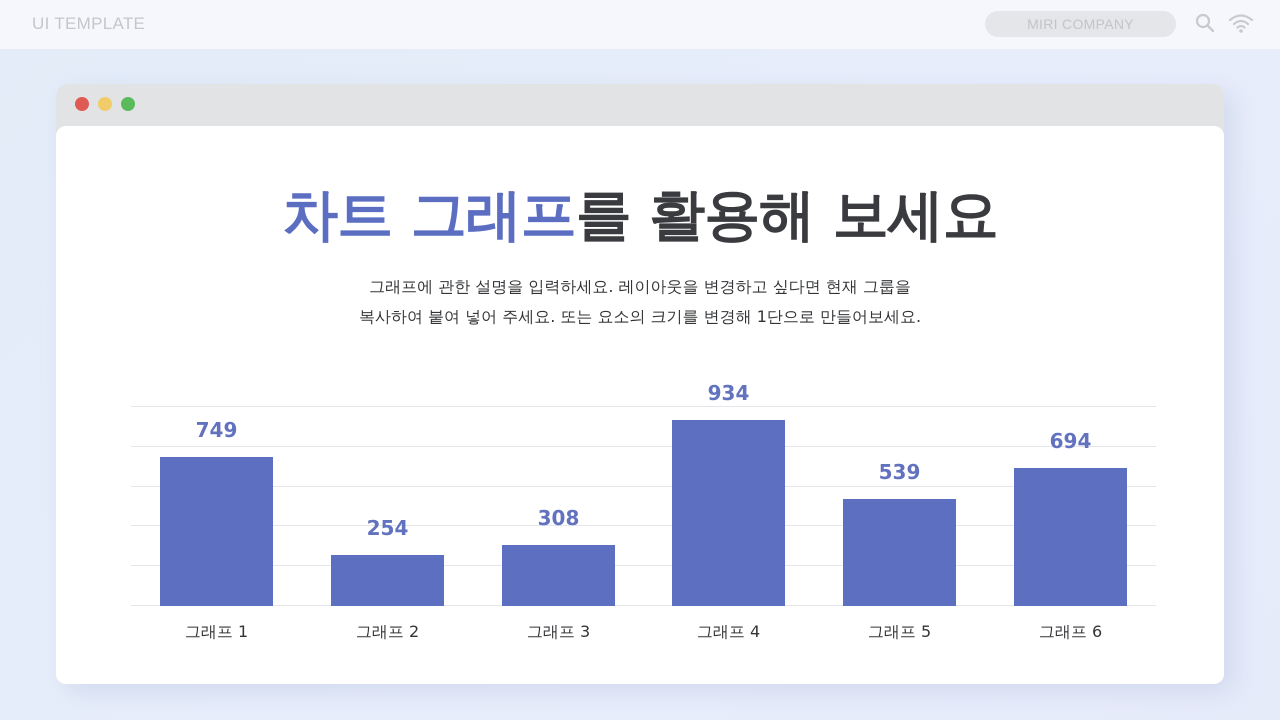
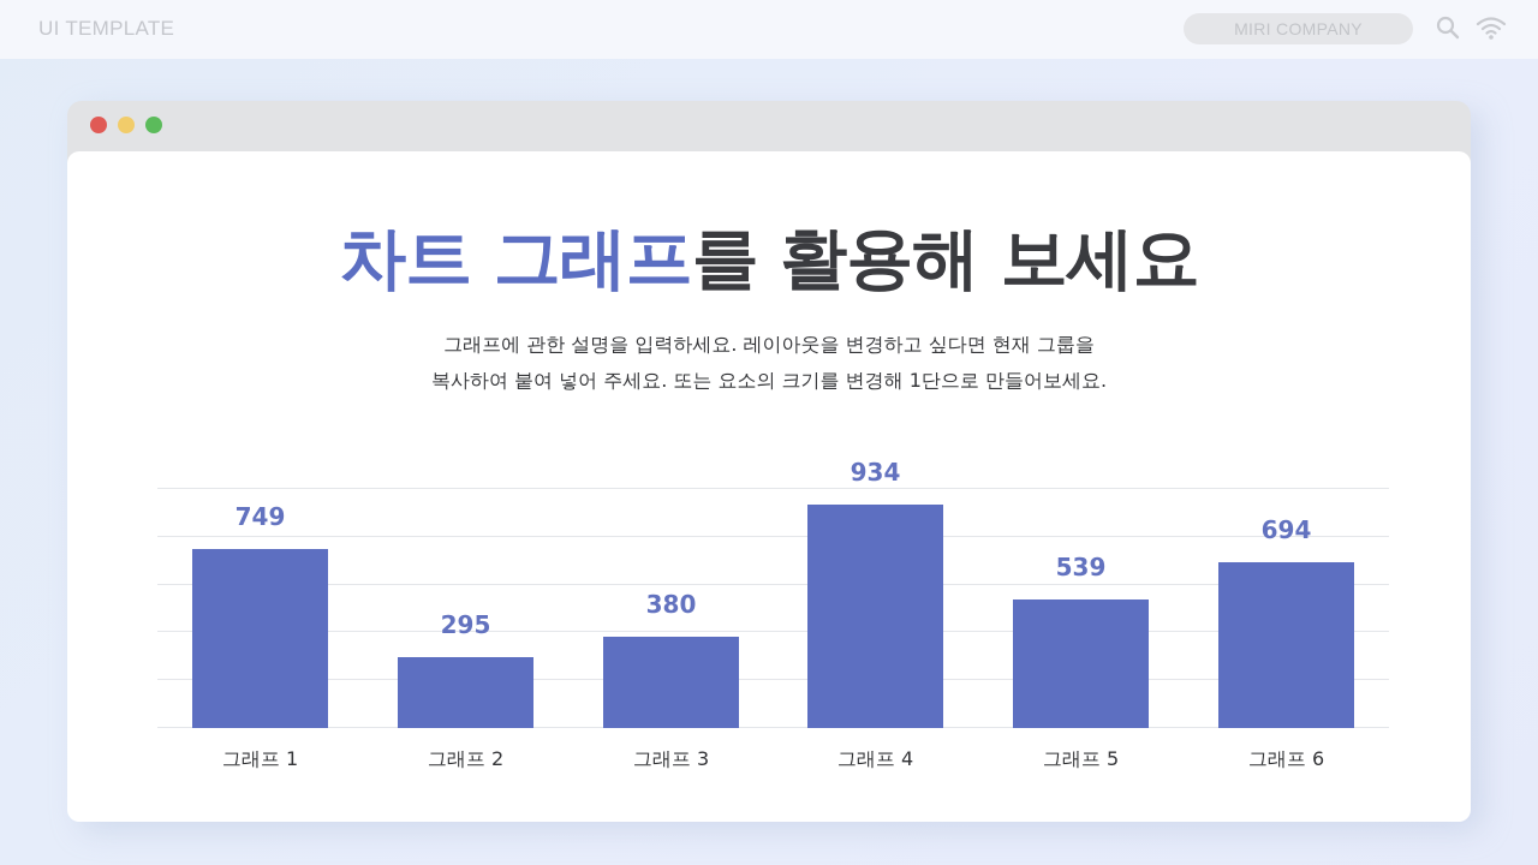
그래프 2: 254 -> 295
그래프 3: 308 -> 380
